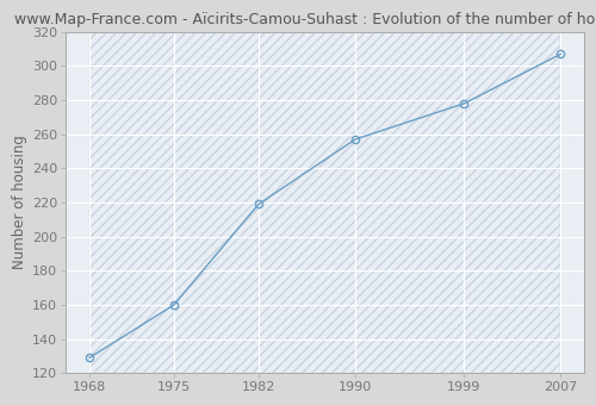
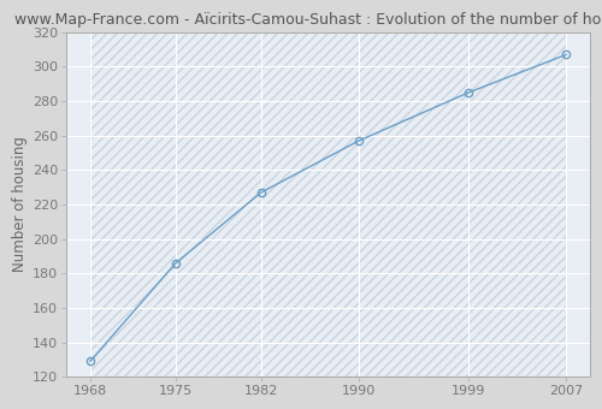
1975: 160 -> 186
1982: 219 -> 227
1999: 278 -> 285
